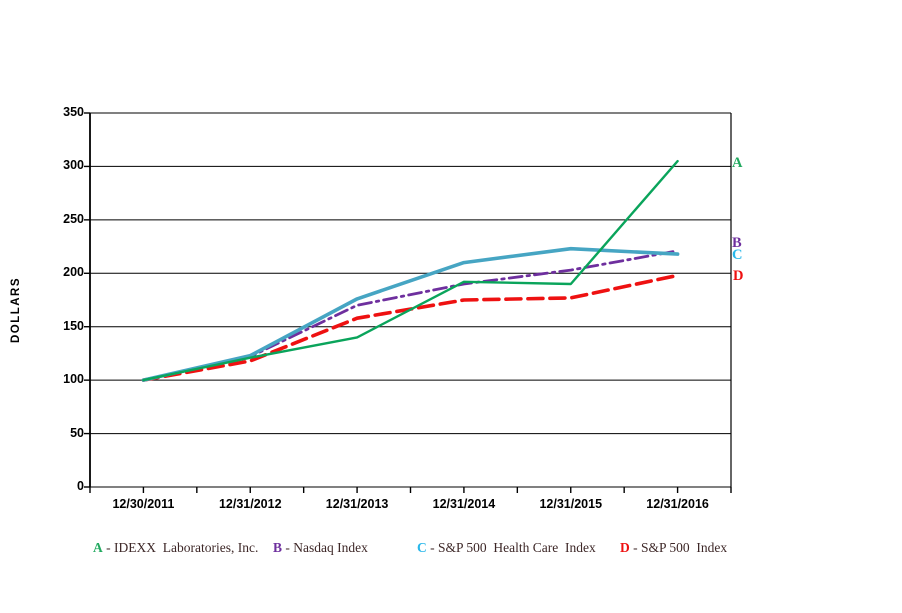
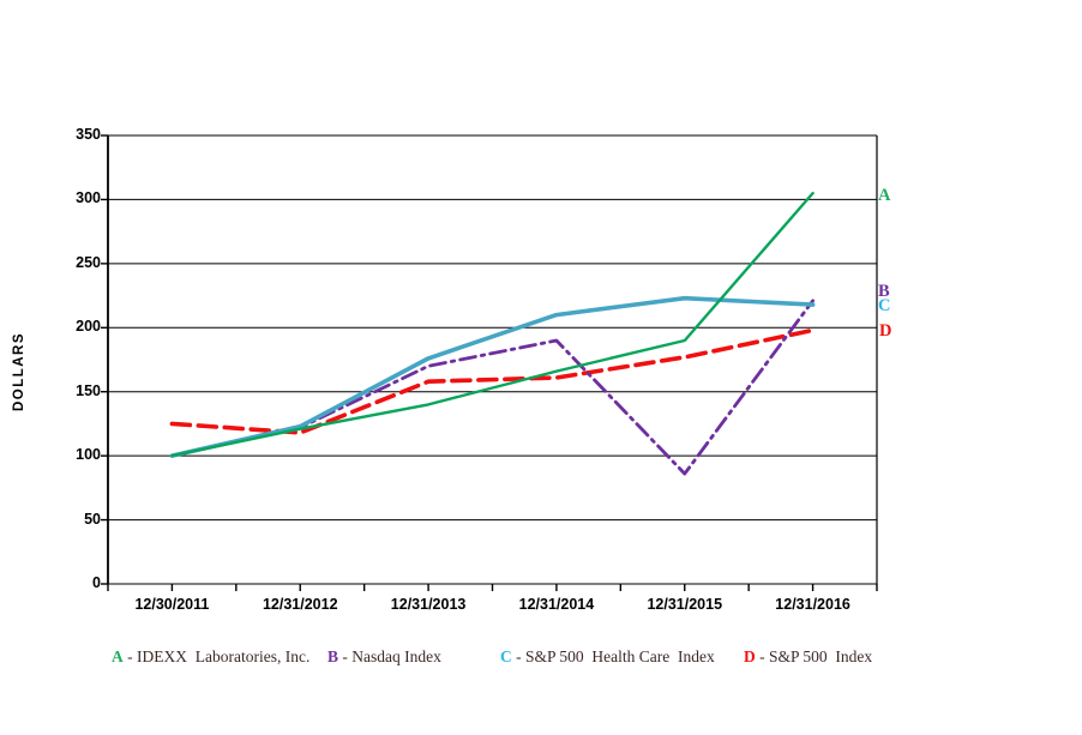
S&P 500 Index/12/30/2011: 100 -> 125
IDEXX Laboratories, Inc./12/31/2014: 192 -> 166
S&P 500 Index/12/31/2014: 175 -> 161
Nasdaq Index/12/31/2015: 203 -> 86
